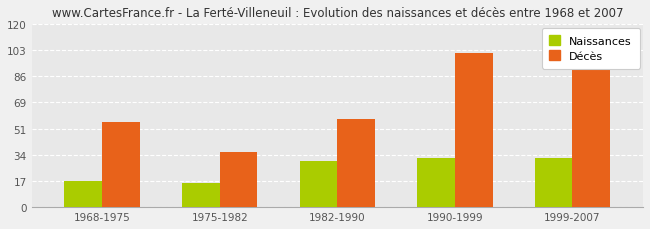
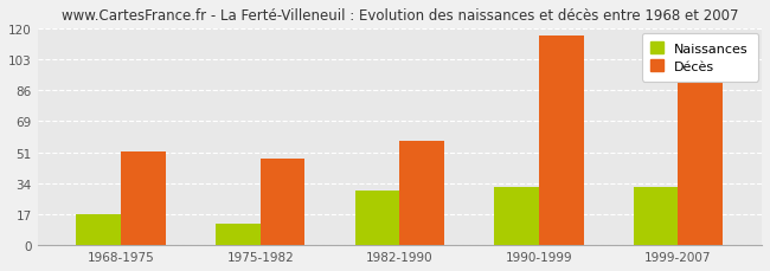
Décès/1968-1975: 56 -> 52
Naissances/1975-1982: 16 -> 12
Décès/1975-1982: 36 -> 48
Décès/1990-1999: 101 -> 116
